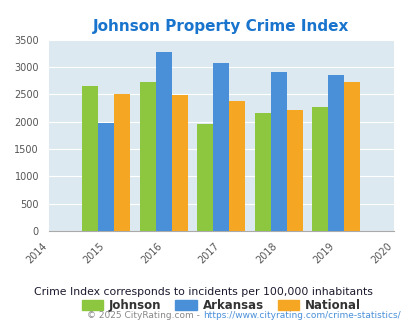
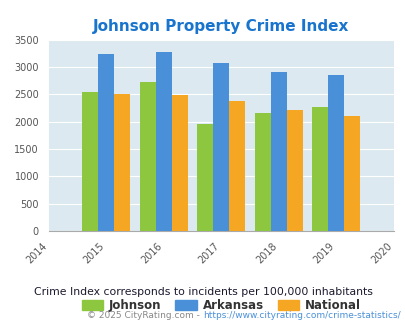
Johnson/2015: 2660 -> 2540
Arkansas/2015: 1980 -> 3230
National/2019: 2720 -> 2110
